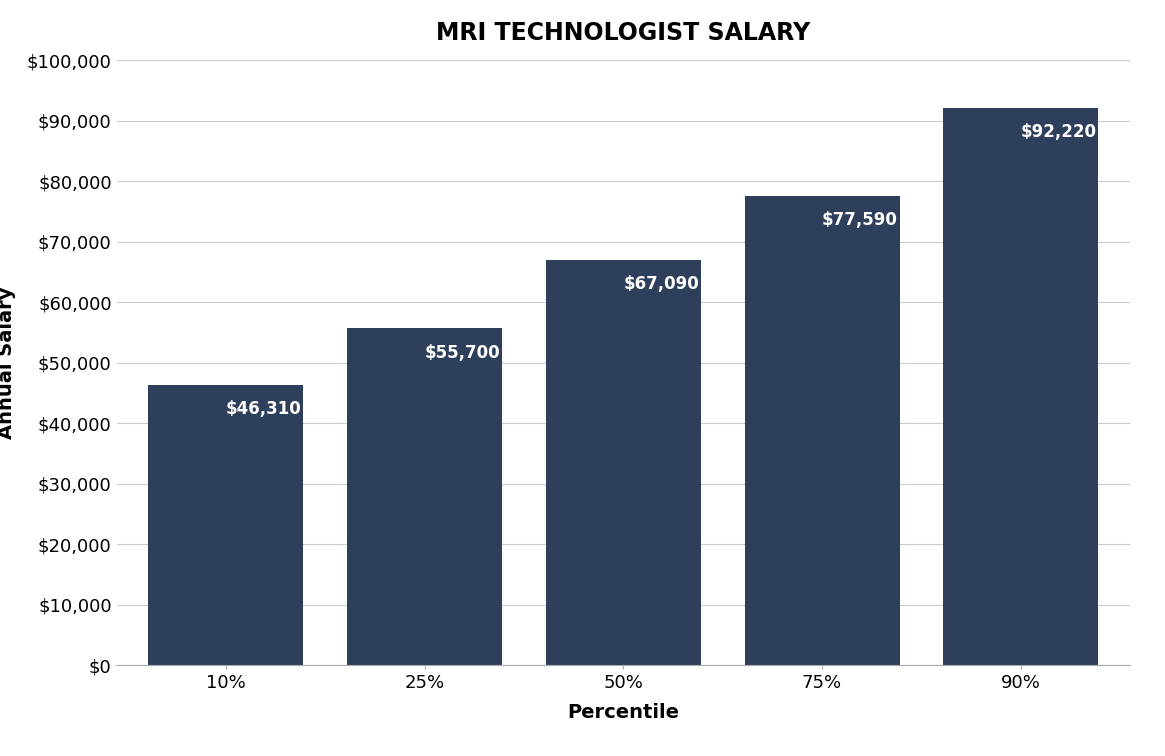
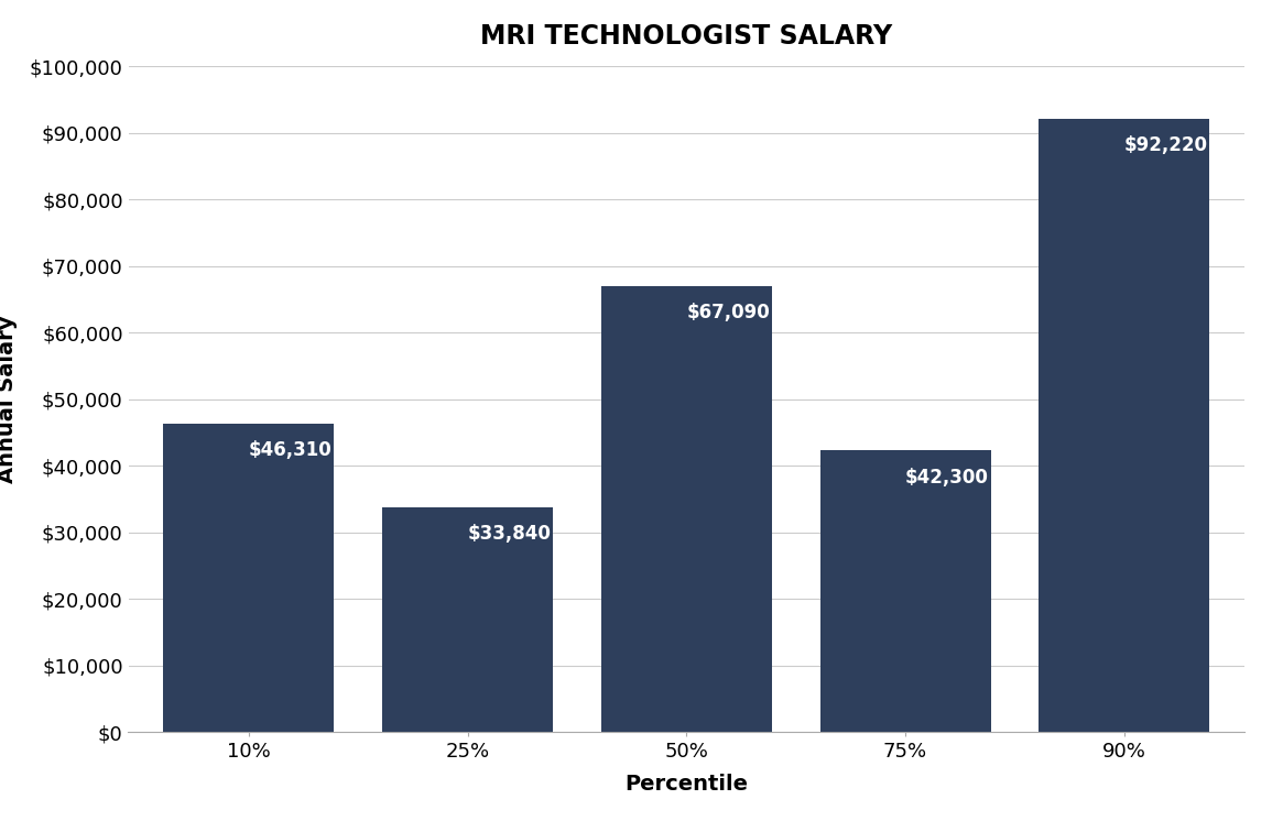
25%: $55,700 -> $33,840
75%: $77,590 -> $42,300
